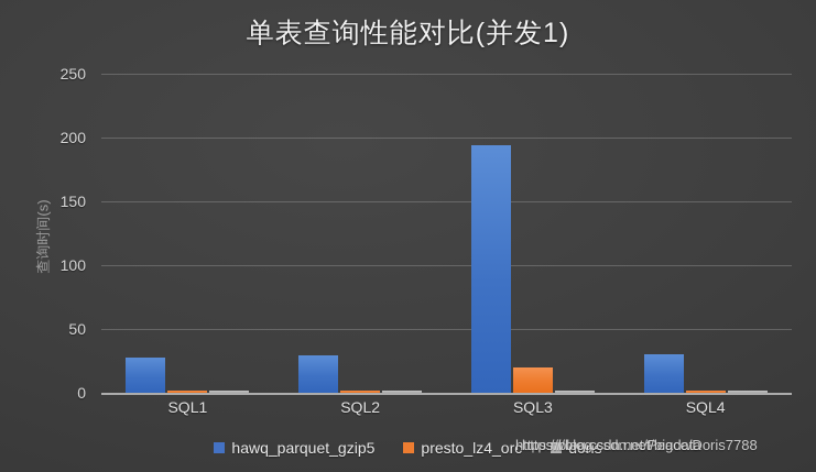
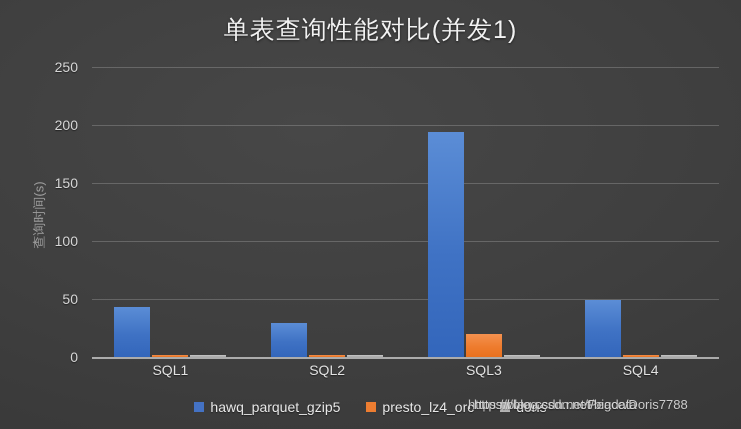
hawq_parquet_gzip5/SQL1: 28 -> 43
hawq_parquet_gzip5/SQL4: 30 -> 49
